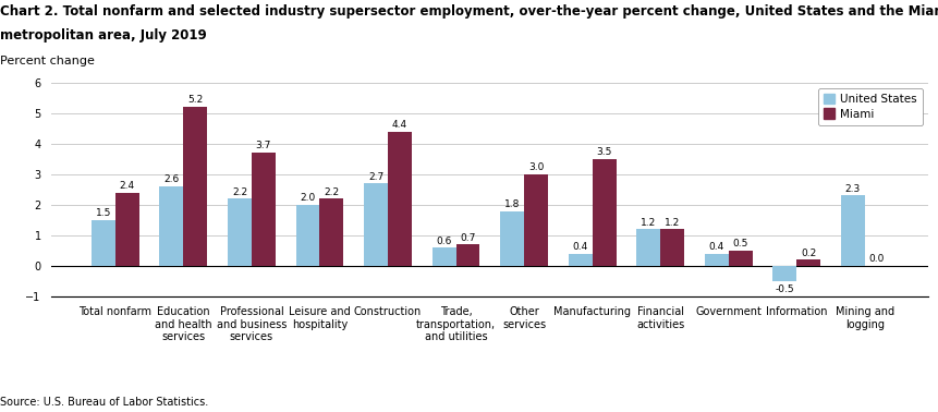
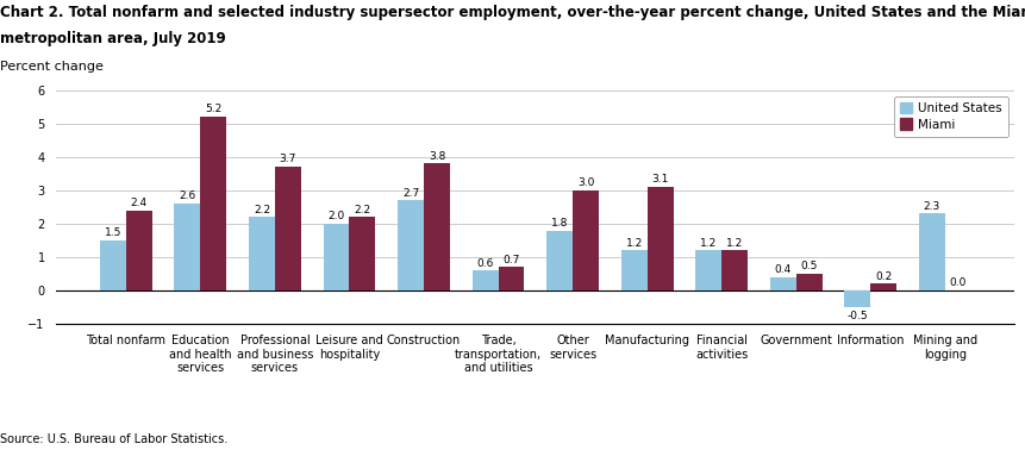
Miami/Construction: 4.4 -> 3.8
United States/Manufacturing: 0.4 -> 1.2
Miami/Manufacturing: 3.5 -> 3.1
